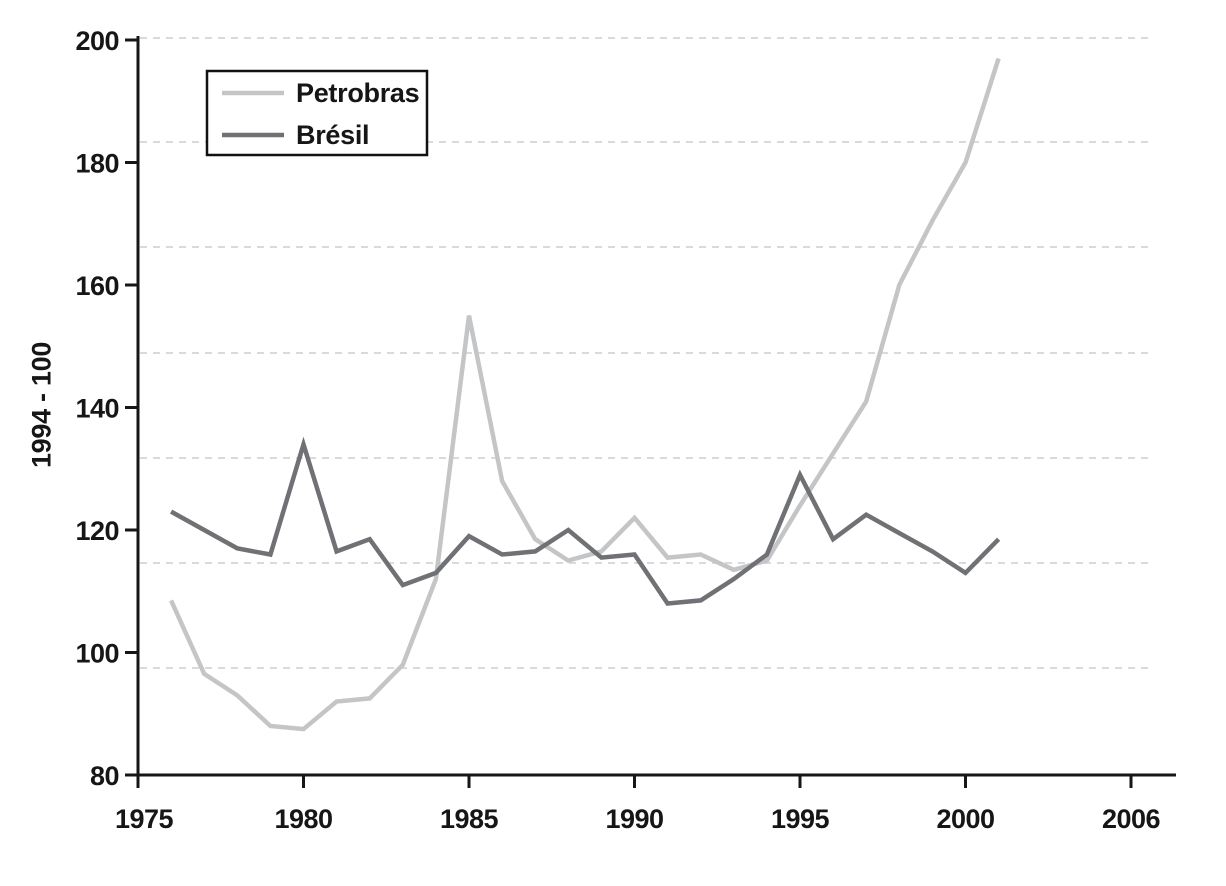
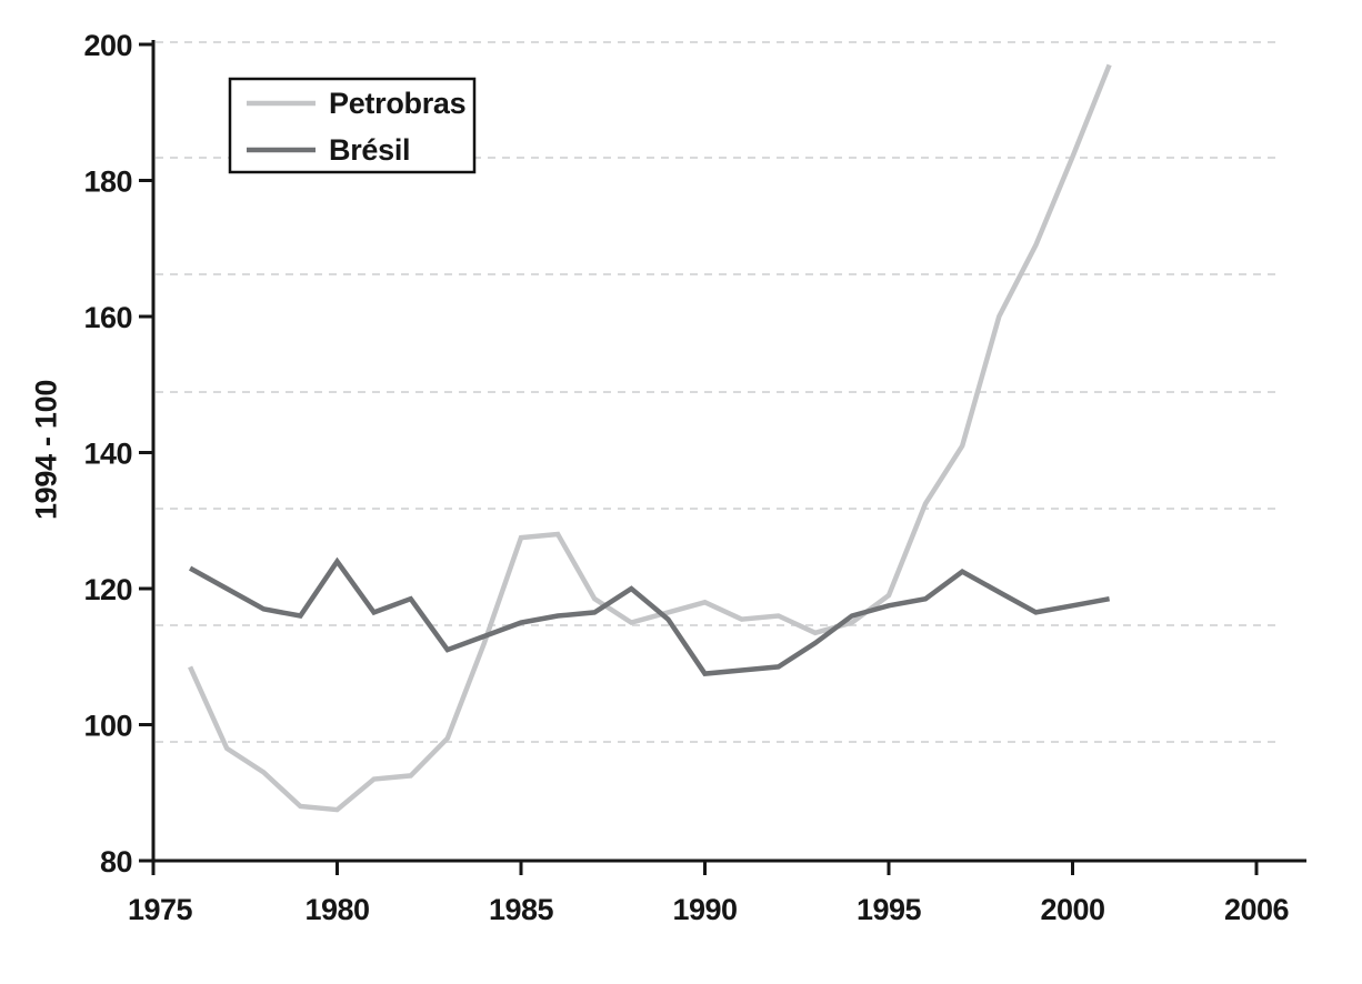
Brésil/1980: 134 -> 124
Petrobras/1985: 155 -> 128
Brésil/1985: 119 -> 115
Petrobras/1990: 122 -> 118
Brésil/1990: 116 -> 108
Petrobras/1995: 124 -> 119
Brésil/1995: 129 -> 118
Petrobras/2000: 180 -> 184
Brésil/2000: 113 -> 118
